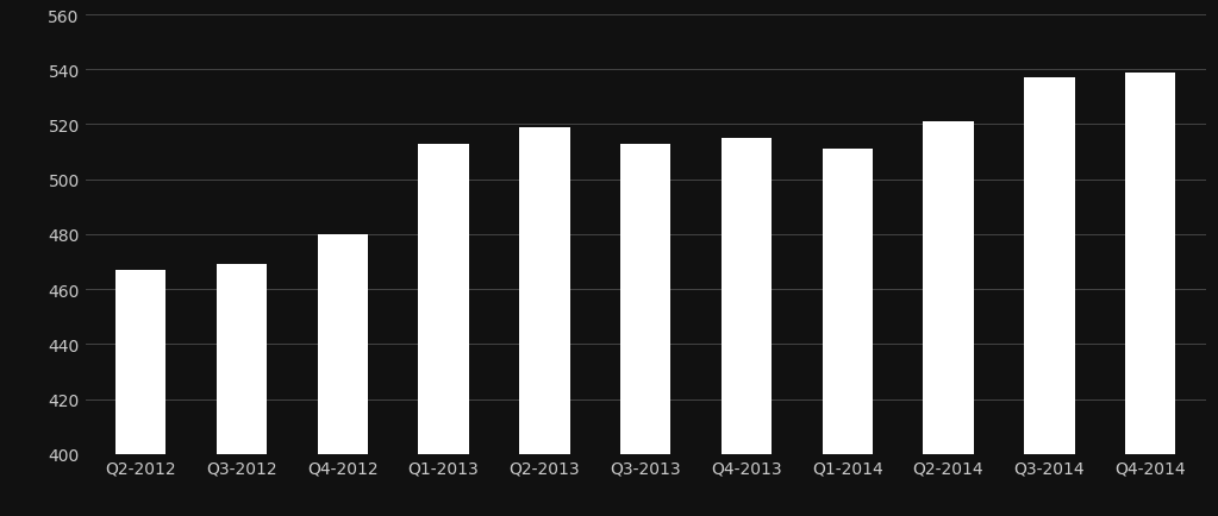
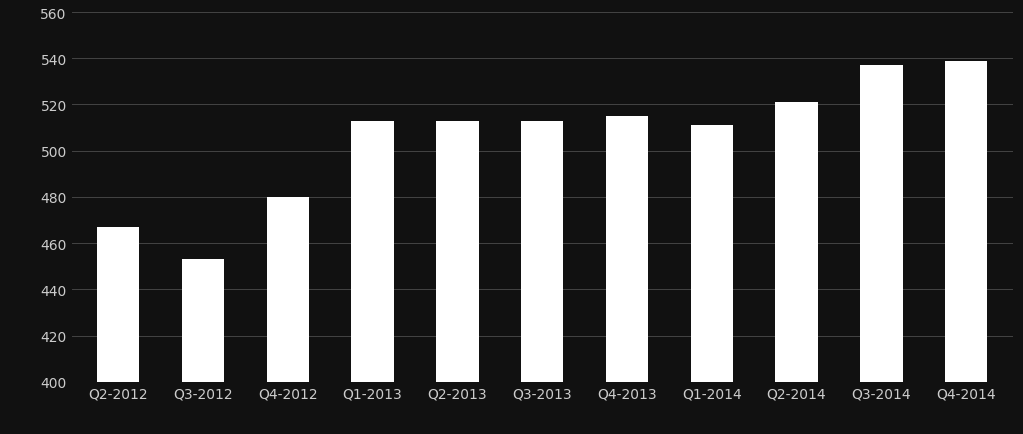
Q3-2012: 469 -> 453
Q2-2013: 519 -> 513
